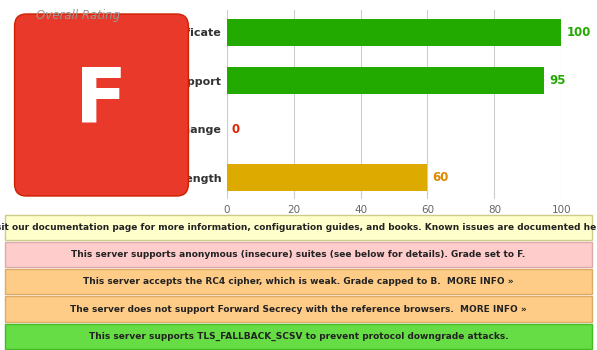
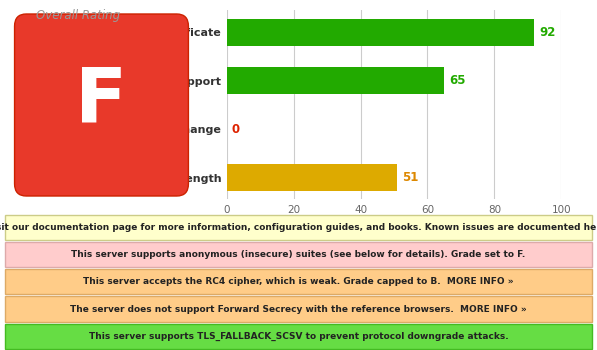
Certificate: 100 -> 92
Protocol Support: 95 -> 65
Cipher Strength: 60 -> 51
